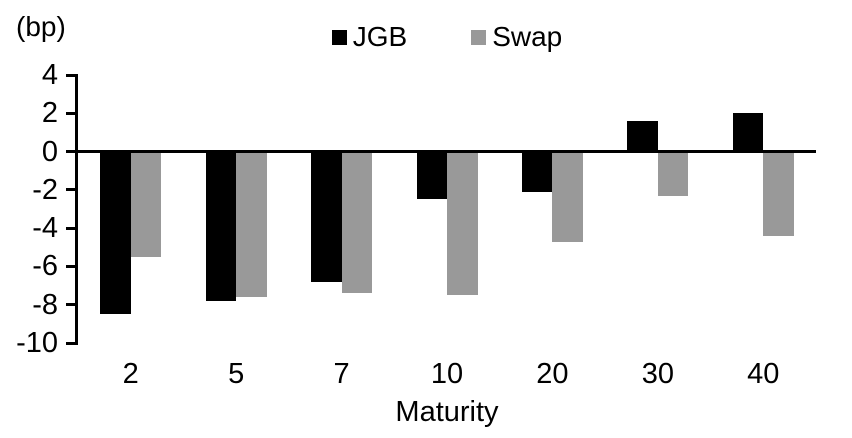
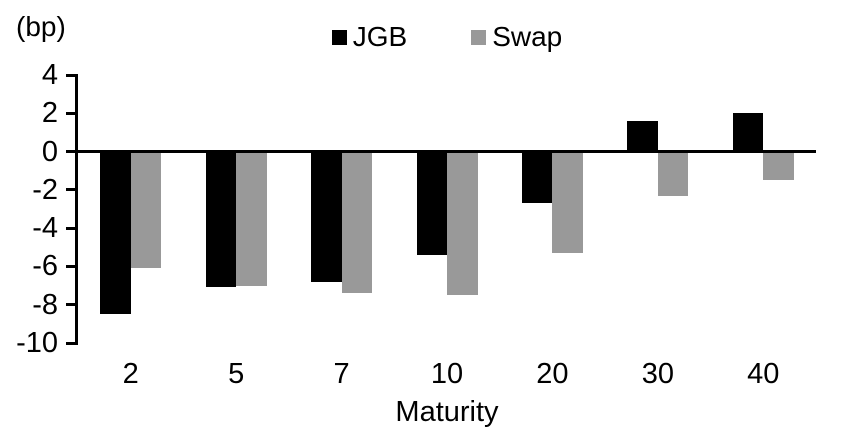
Swap/2: -5.5 -> -6.1
JGB/5: -7.8 -> -7.1
Swap/5: -7.6 -> -7.0
JGB/10: -2.5 -> -5.4
JGB/20: -2.1 -> -2.7
Swap/20: -4.7 -> -5.3
Swap/40: -4.4 -> -1.5
